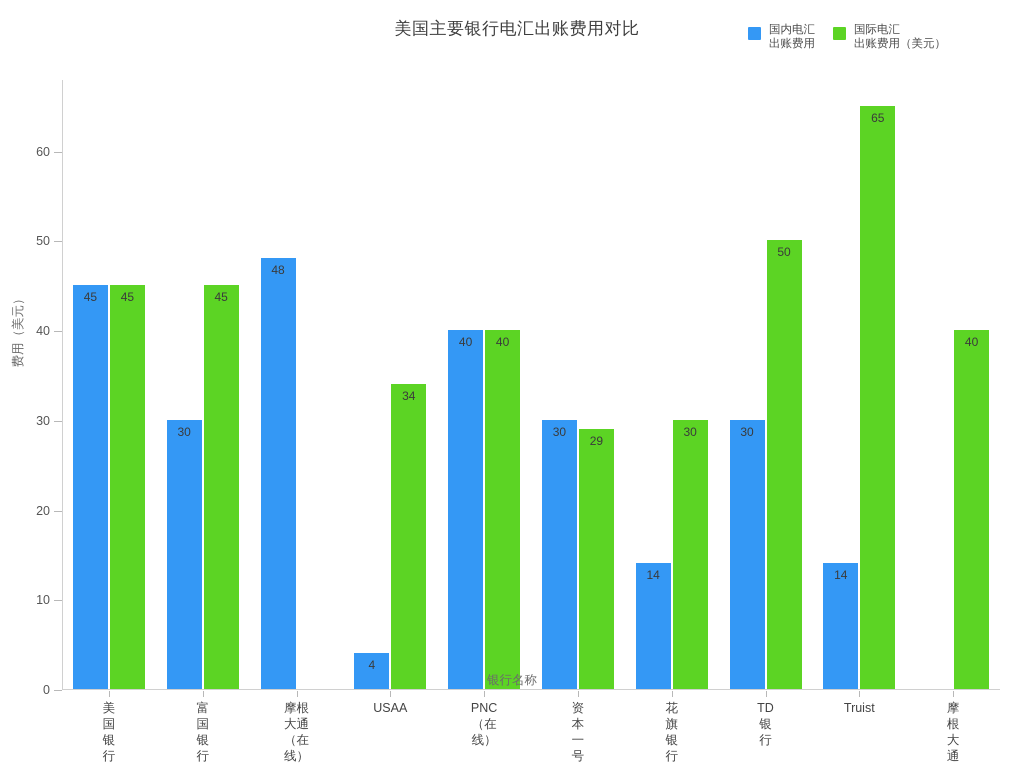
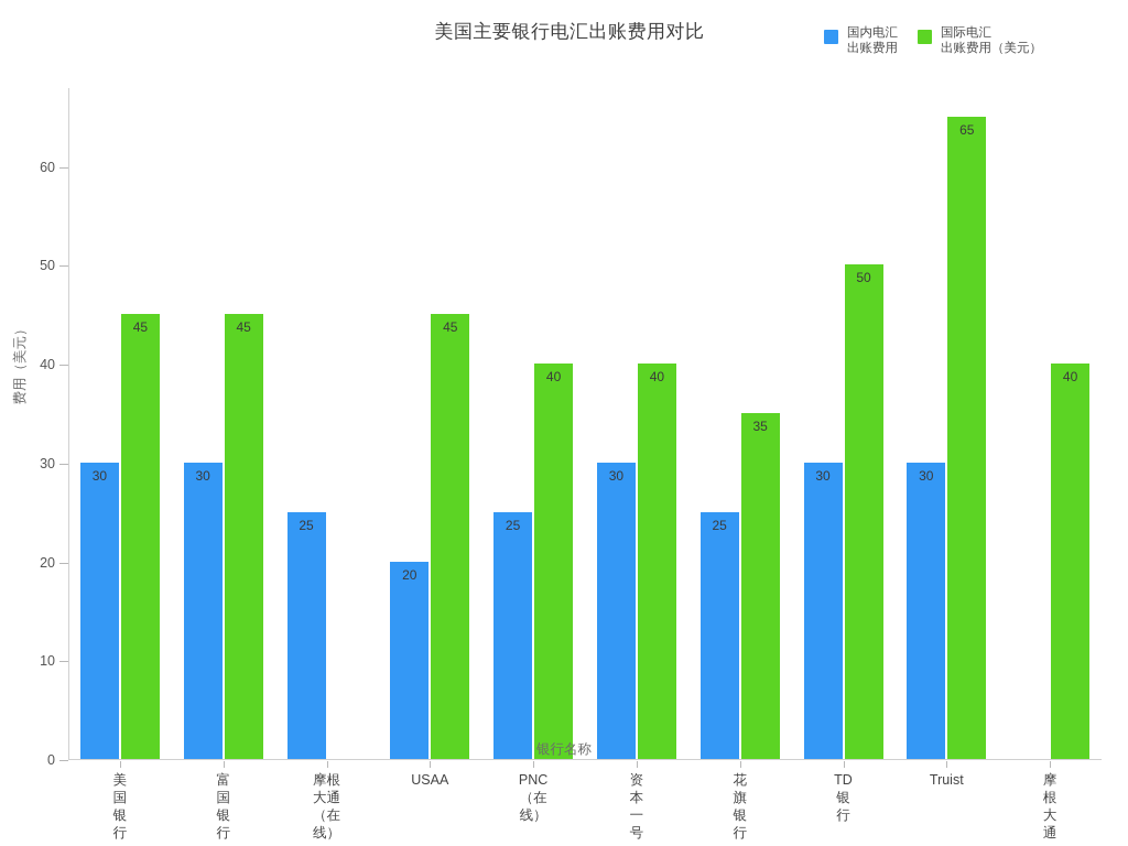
国内电汇 出账费用/美国银行: 45 -> 30
国内电汇 出账费用/摩根大通 （在线）: 48 -> 25
国内电汇 出账费用/USAA: 4 -> 20
国际电汇 出账费用（美元）/USAA: 34 -> 45
国内电汇 出账费用/PNC （在线）: 40 -> 25
国际电汇 出账费用（美元）/资本一号: 29 -> 40
国内电汇 出账费用/花旗银行: 14 -> 25
国际电汇 出账费用（美元）/花旗银行: 30 -> 35
国内电汇 出账费用/Truist: 14 -> 30
